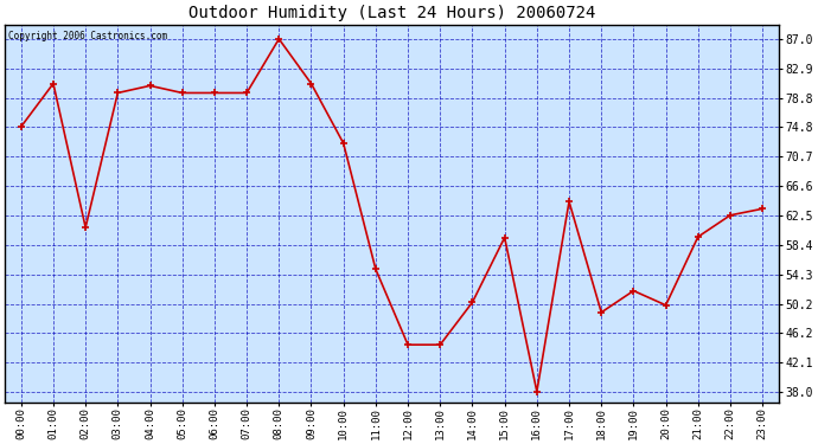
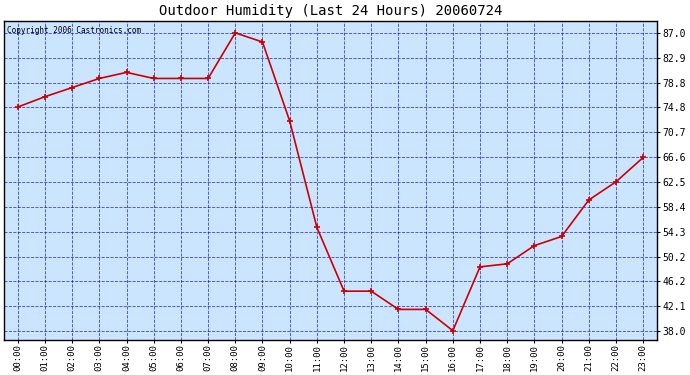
01:00: 80.8 -> 76.5
02:00: 60.8 -> 78.0
09:00: 80.8 -> 85.5
14:00: 50.4 -> 41.5
15:00: 59.4 -> 41.5
17:00: 64.4 -> 48.5
20:00: 50.0 -> 53.5
23:00: 63.4 -> 66.5
